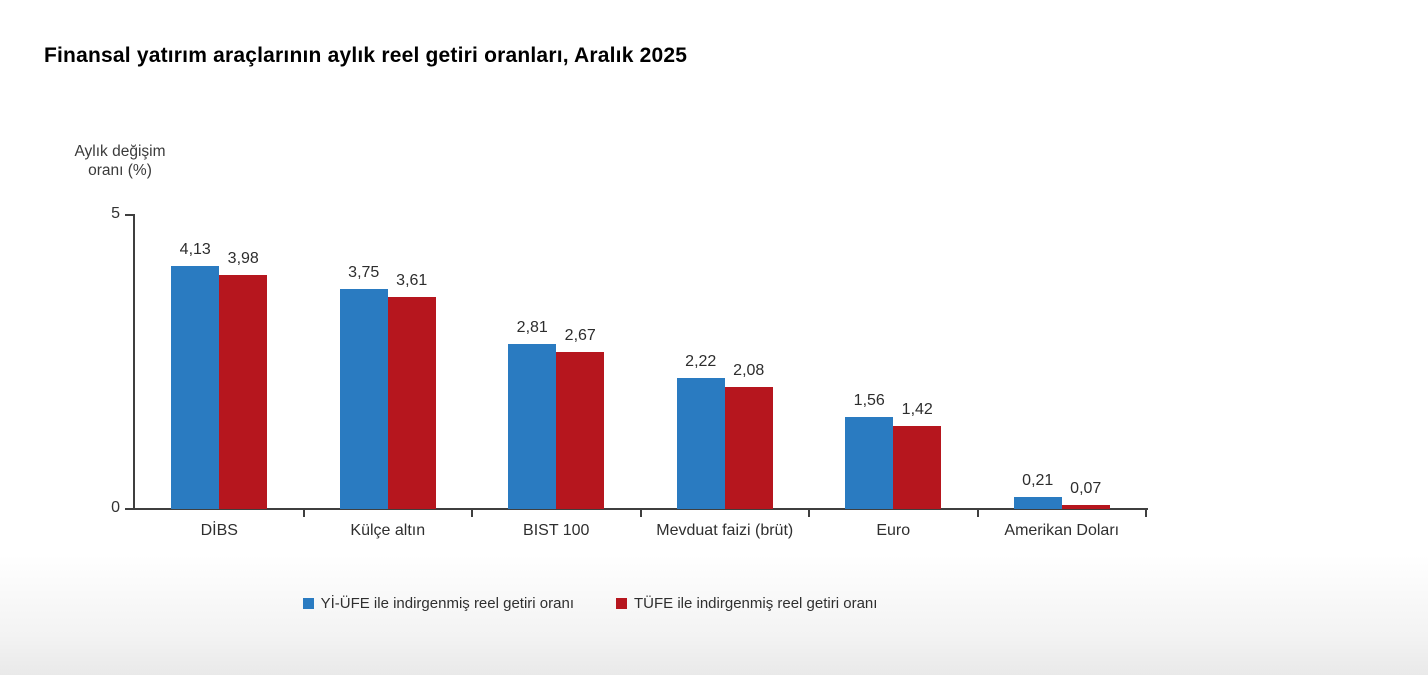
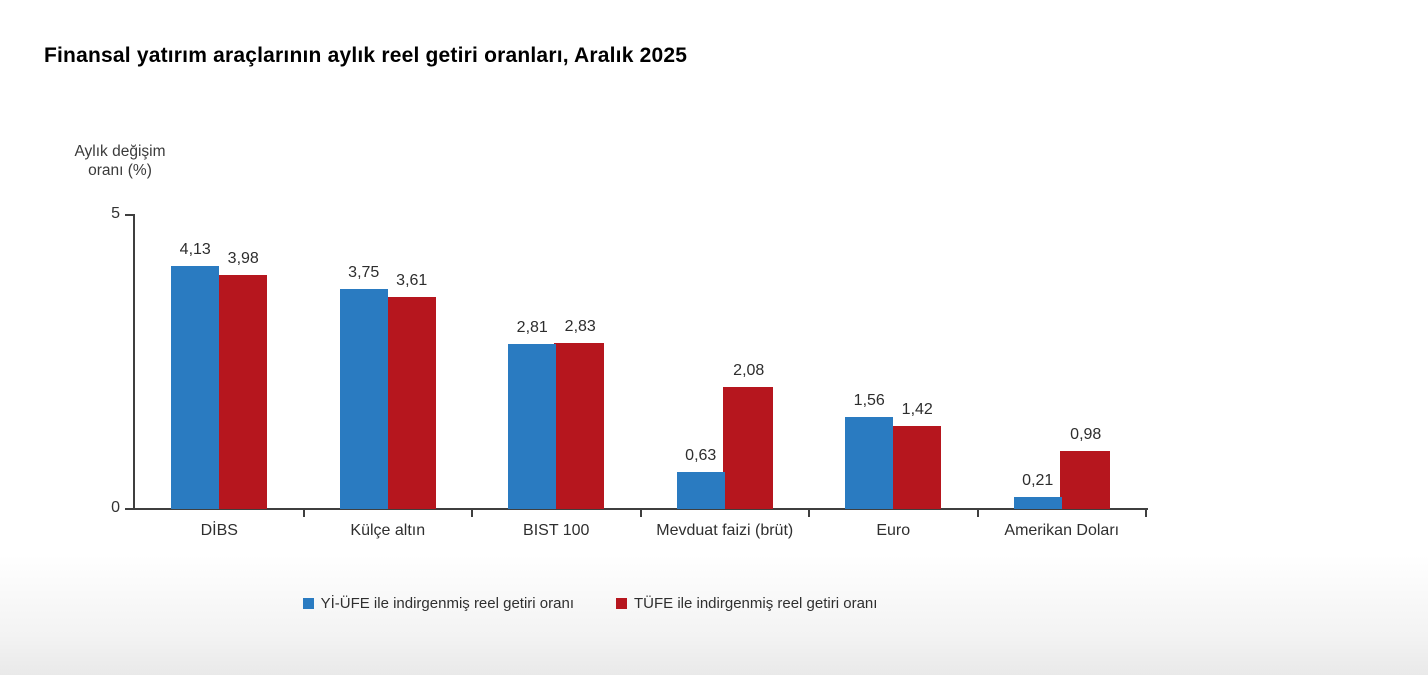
TÜFE ile indirgenmiş reel getiri oranı/BIST 100: 2,67 -> 2,83
Yİ-ÜFE ile indirgenmiş reel getiri oranı/Mevduat faizi (brüt): 2,22 -> 0,63
TÜFE ile indirgenmiş reel getiri oranı/Amerikan Doları: 0,07 -> 0,98
